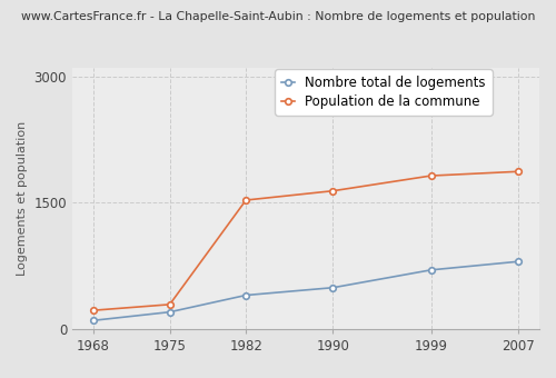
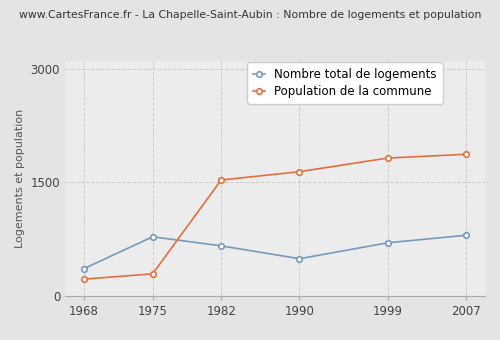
Nombre total de logements/1968: 100 -> 360
Nombre total de logements/1975: 200 -> 780
Nombre total de logements/1982: 400 -> 660
